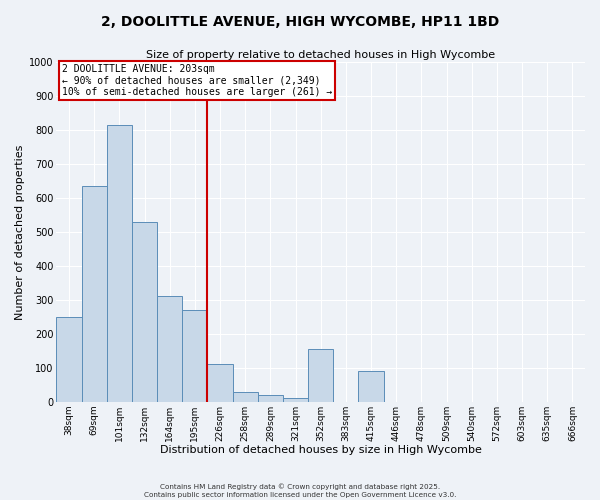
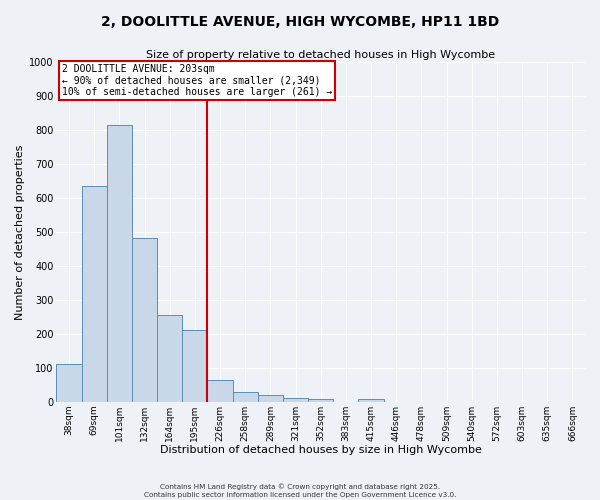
38sqm: 250 -> 110
132sqm: 530 -> 482
164sqm: 310 -> 255
195sqm: 270 -> 210
226sqm: 110 -> 65
352sqm: 155 -> 8
415sqm: 90 -> 8
